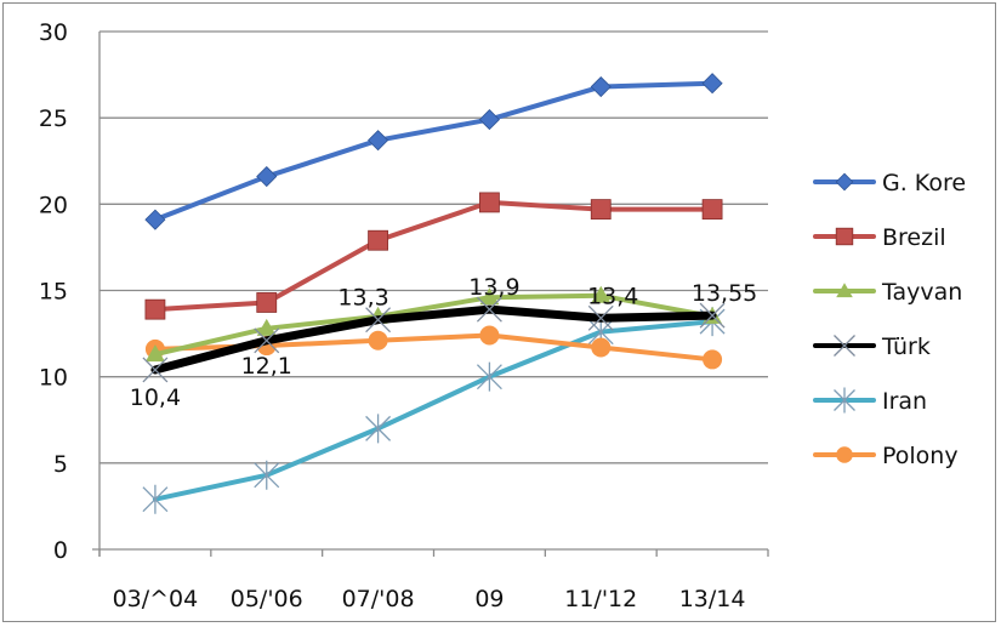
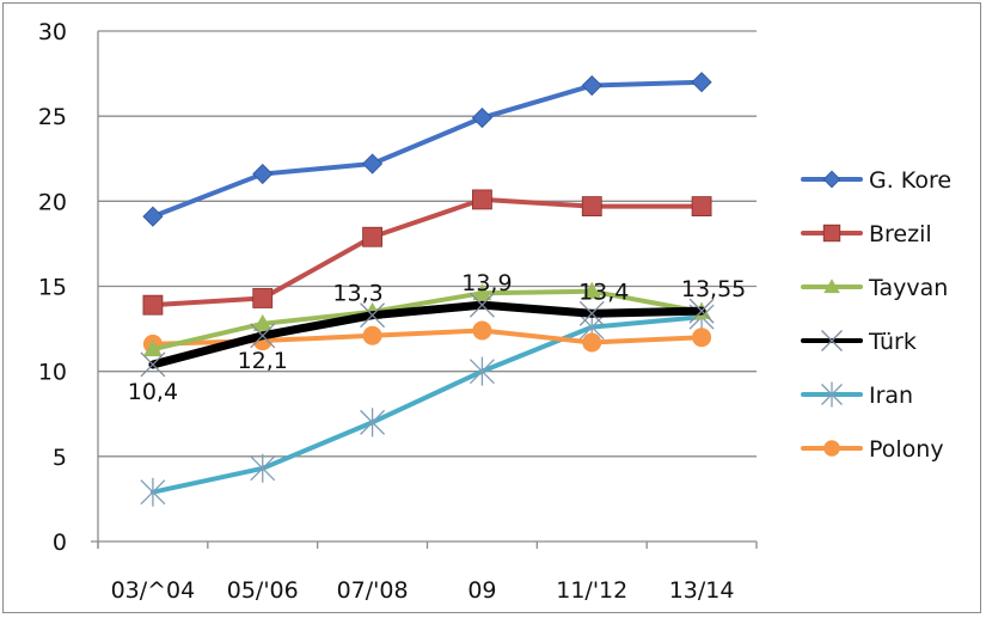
G. Kore/07/'08: 23.7 -> 22.2
Polony/13/14: 11.0 -> 12.0
